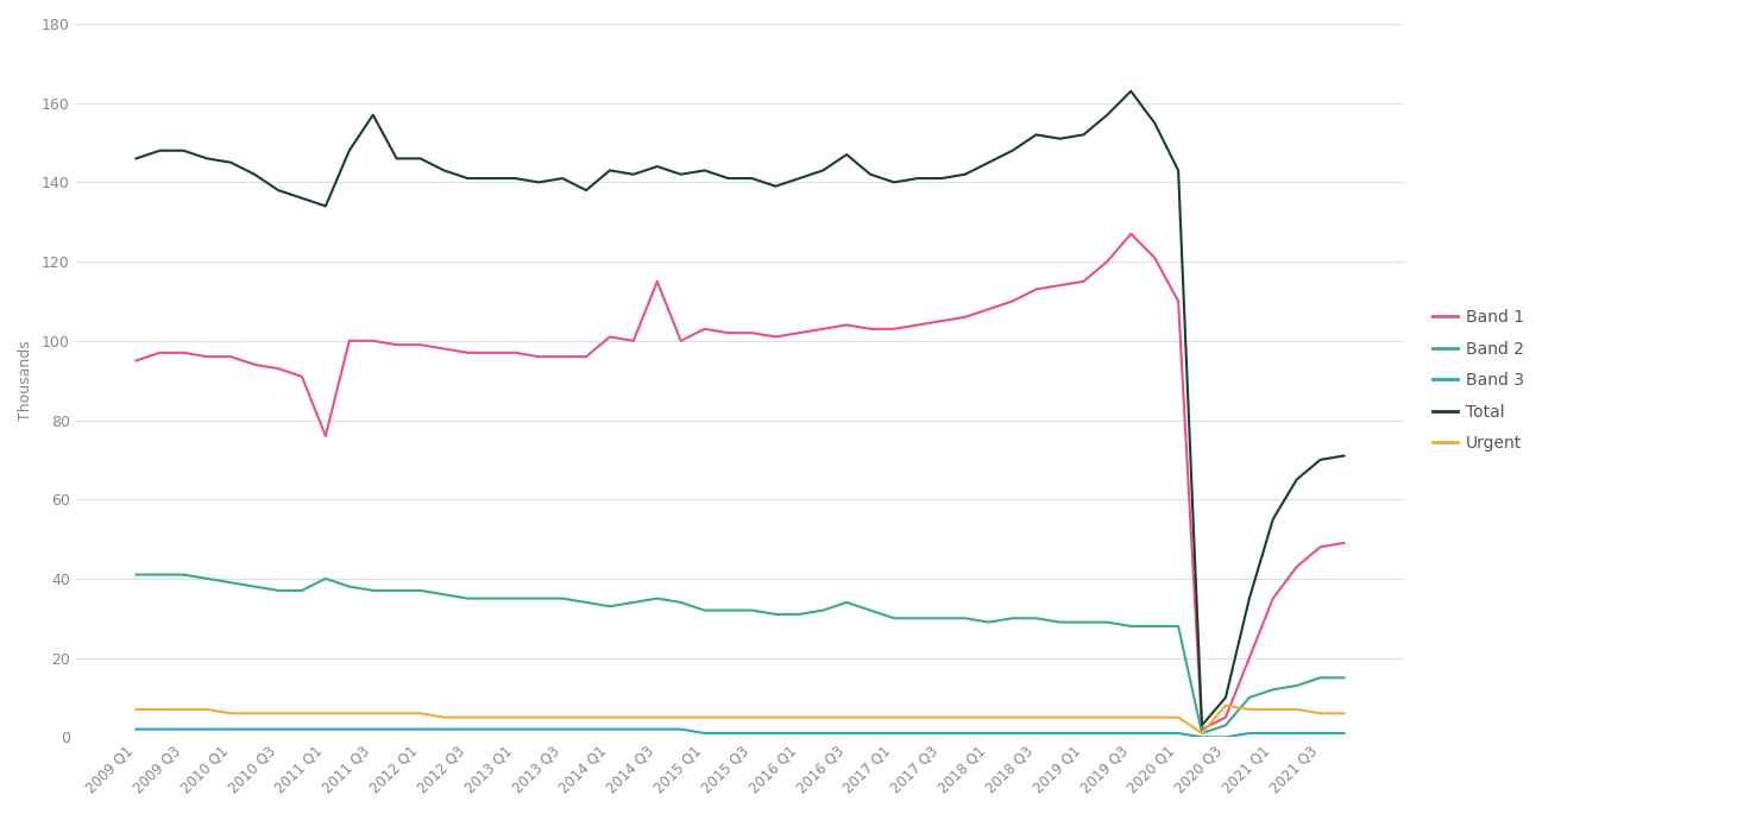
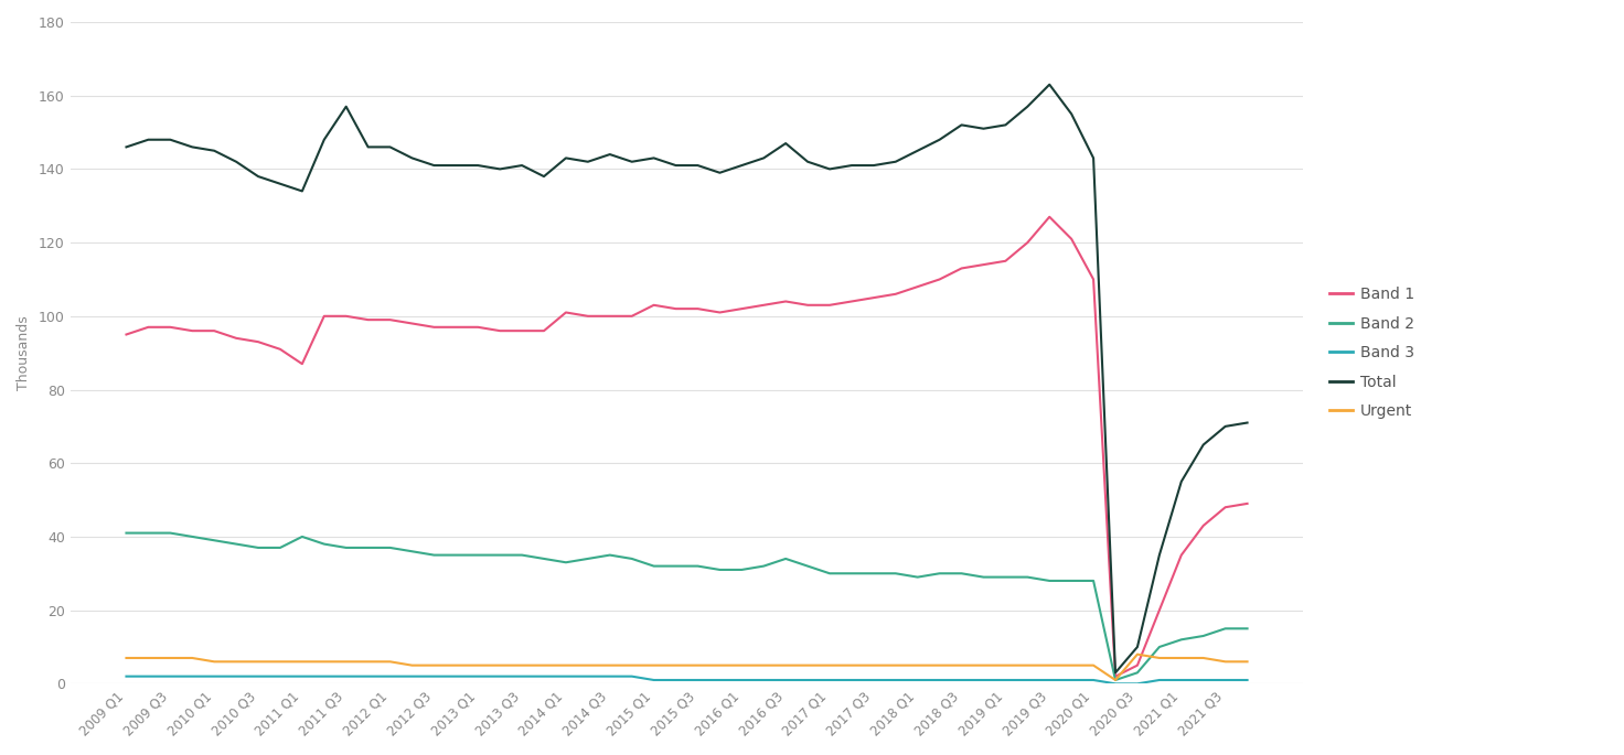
Band 1/2011 Q1: 76 -> 87
Band 1/2014 Q3: 115 -> 100
